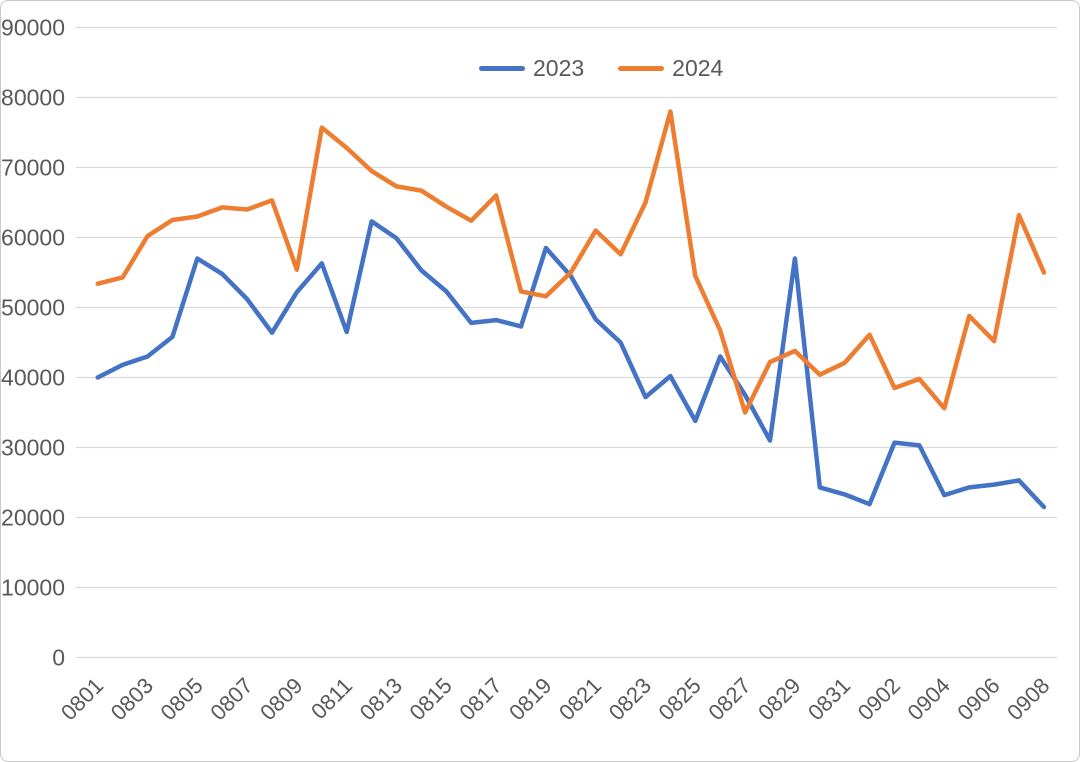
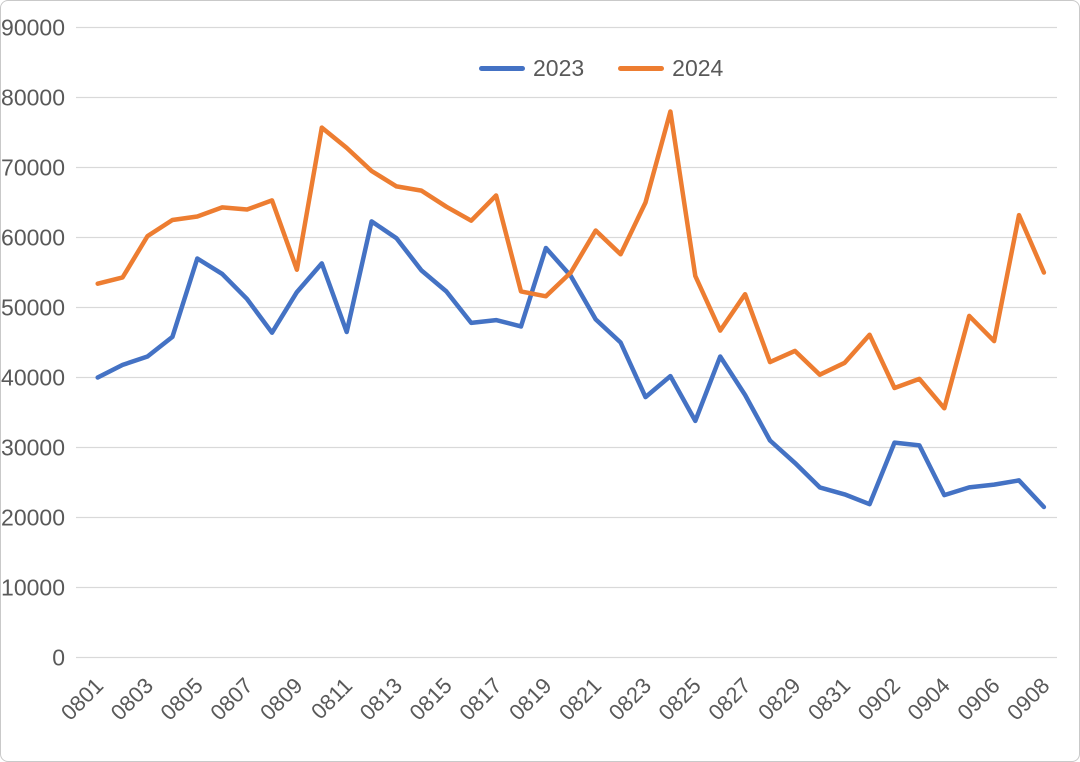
2024/0827: 35000 -> 52000
2023/0829: 57000 -> 28000
